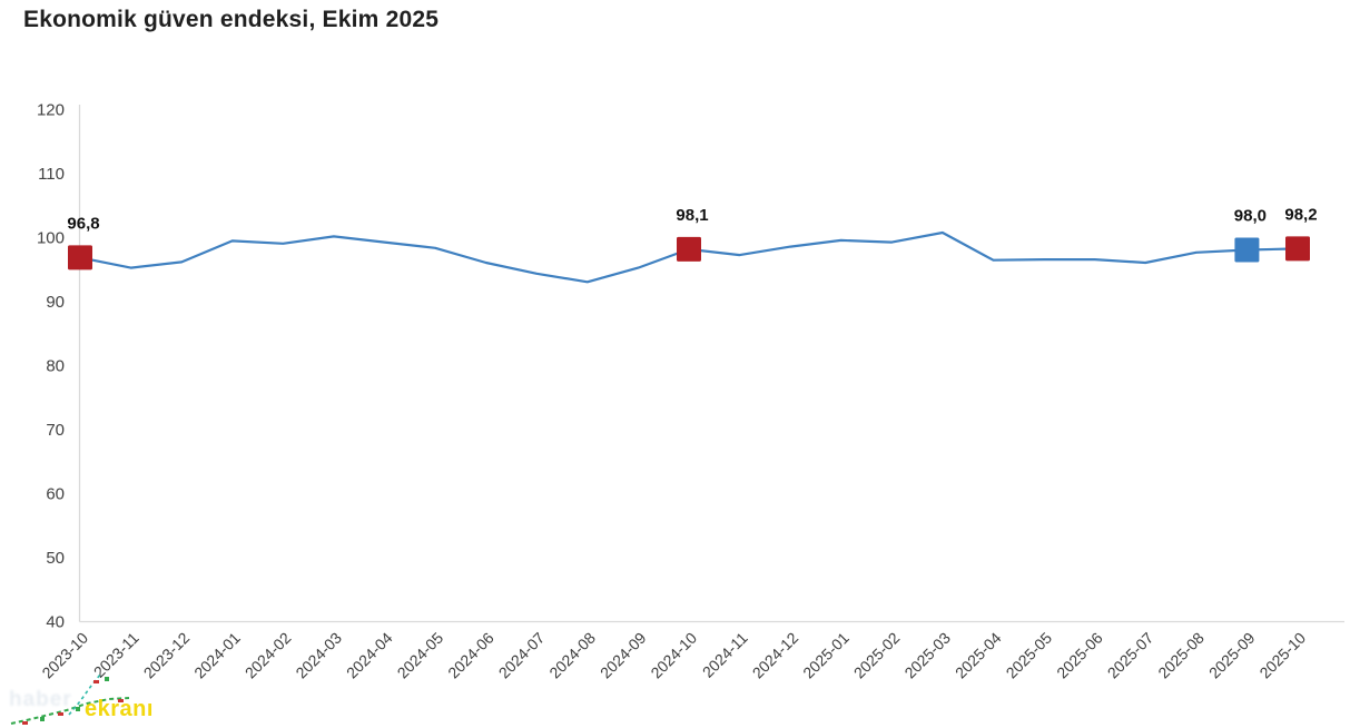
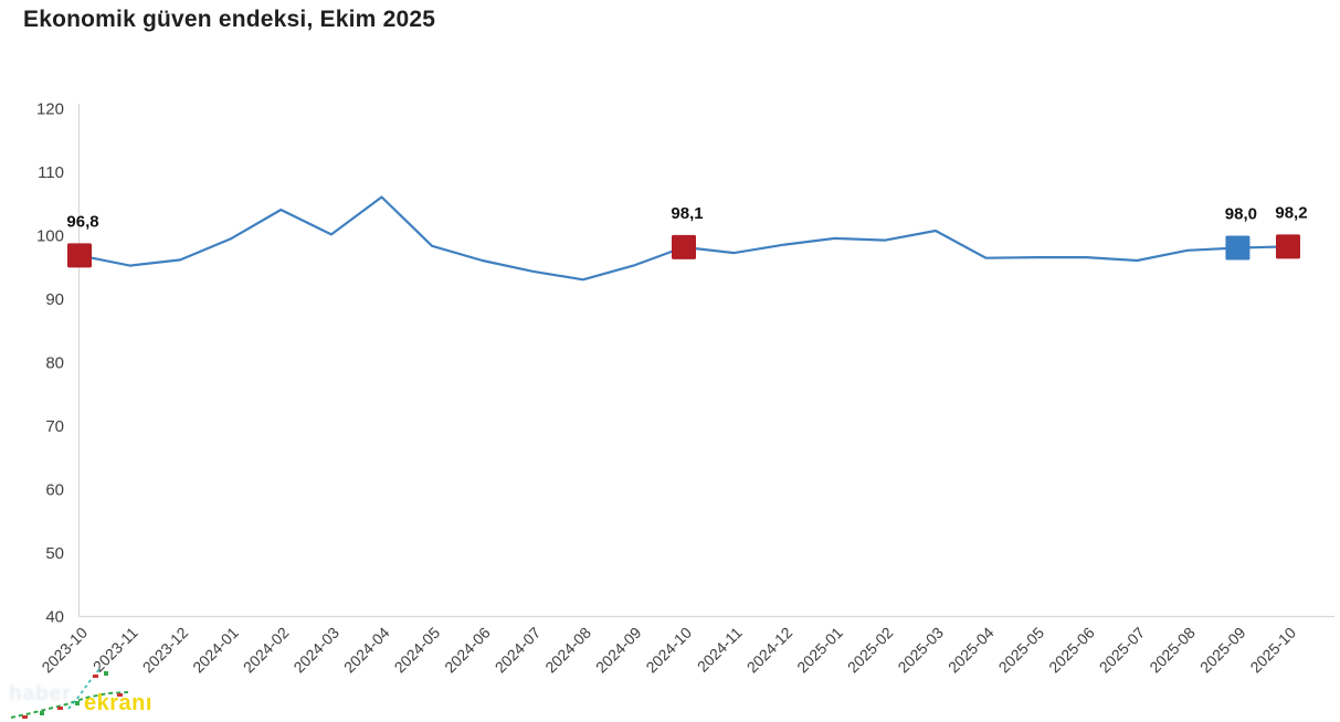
2024-02: 99 -> 104
2024-04: 99 -> 106
